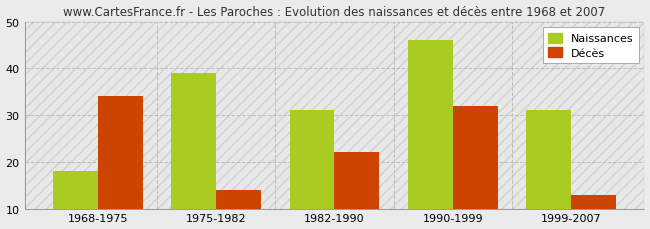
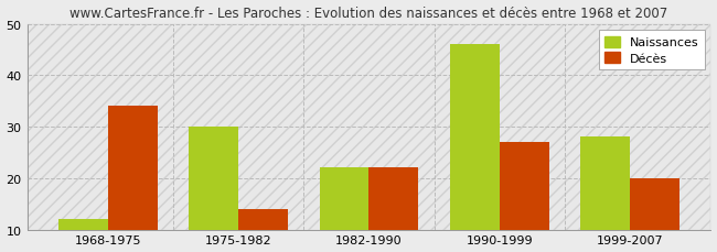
Naissances/1968-1975: 18 -> 12
Naissances/1975-1982: 39 -> 30
Naissances/1982-1990: 31 -> 22
Décès/1990-1999: 32 -> 27
Naissances/1999-2007: 31 -> 28
Décès/1999-2007: 13 -> 20
